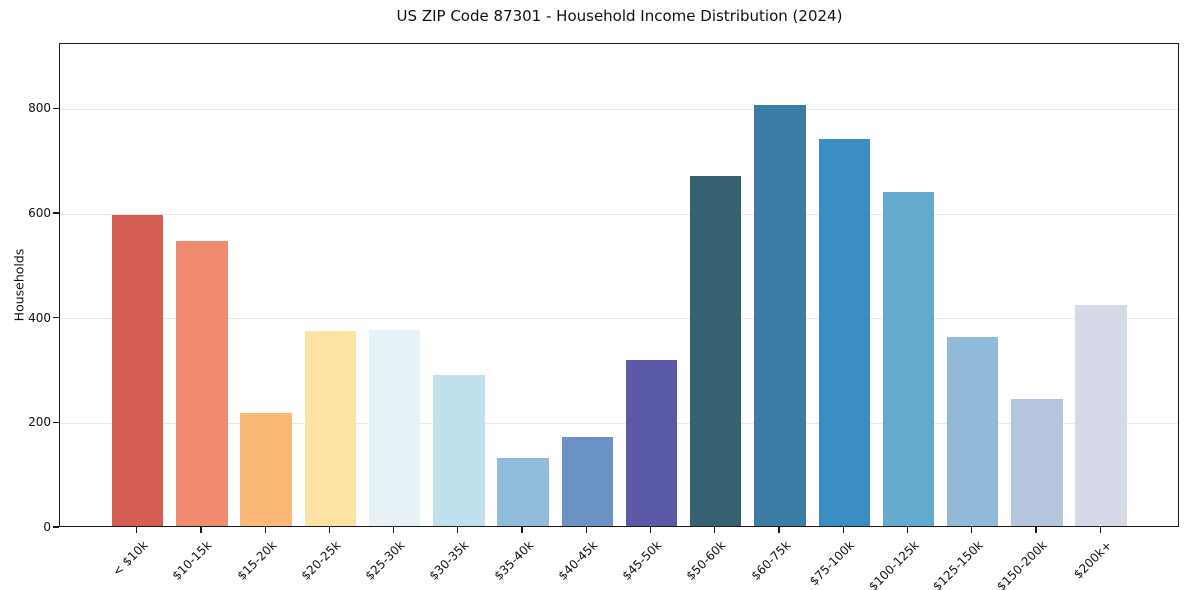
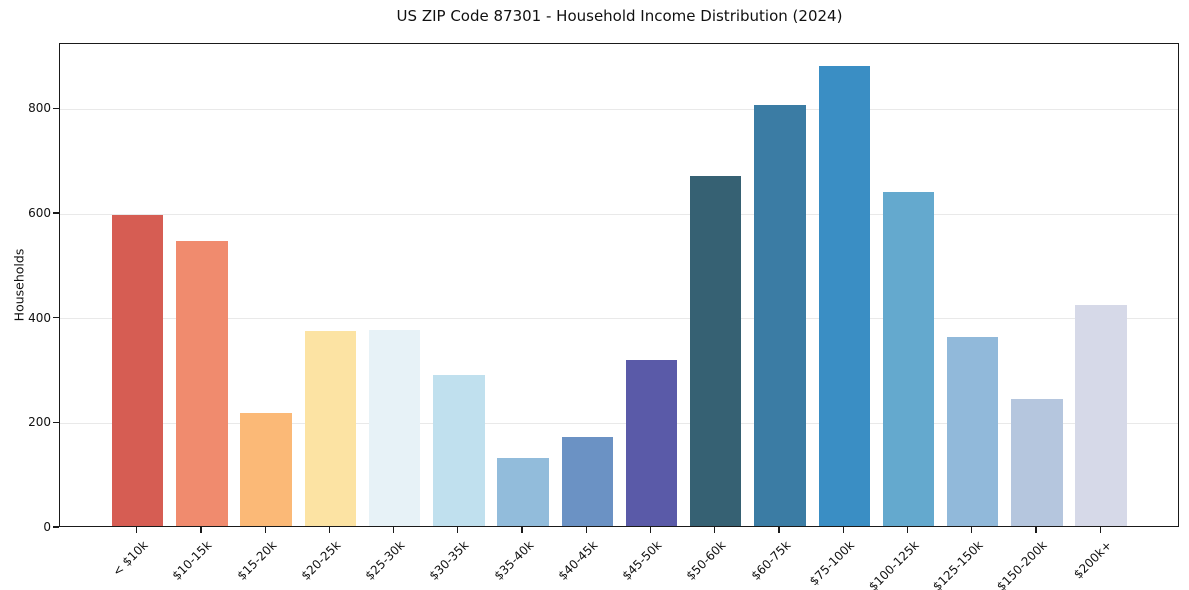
$75-100k: 740 -> 880
